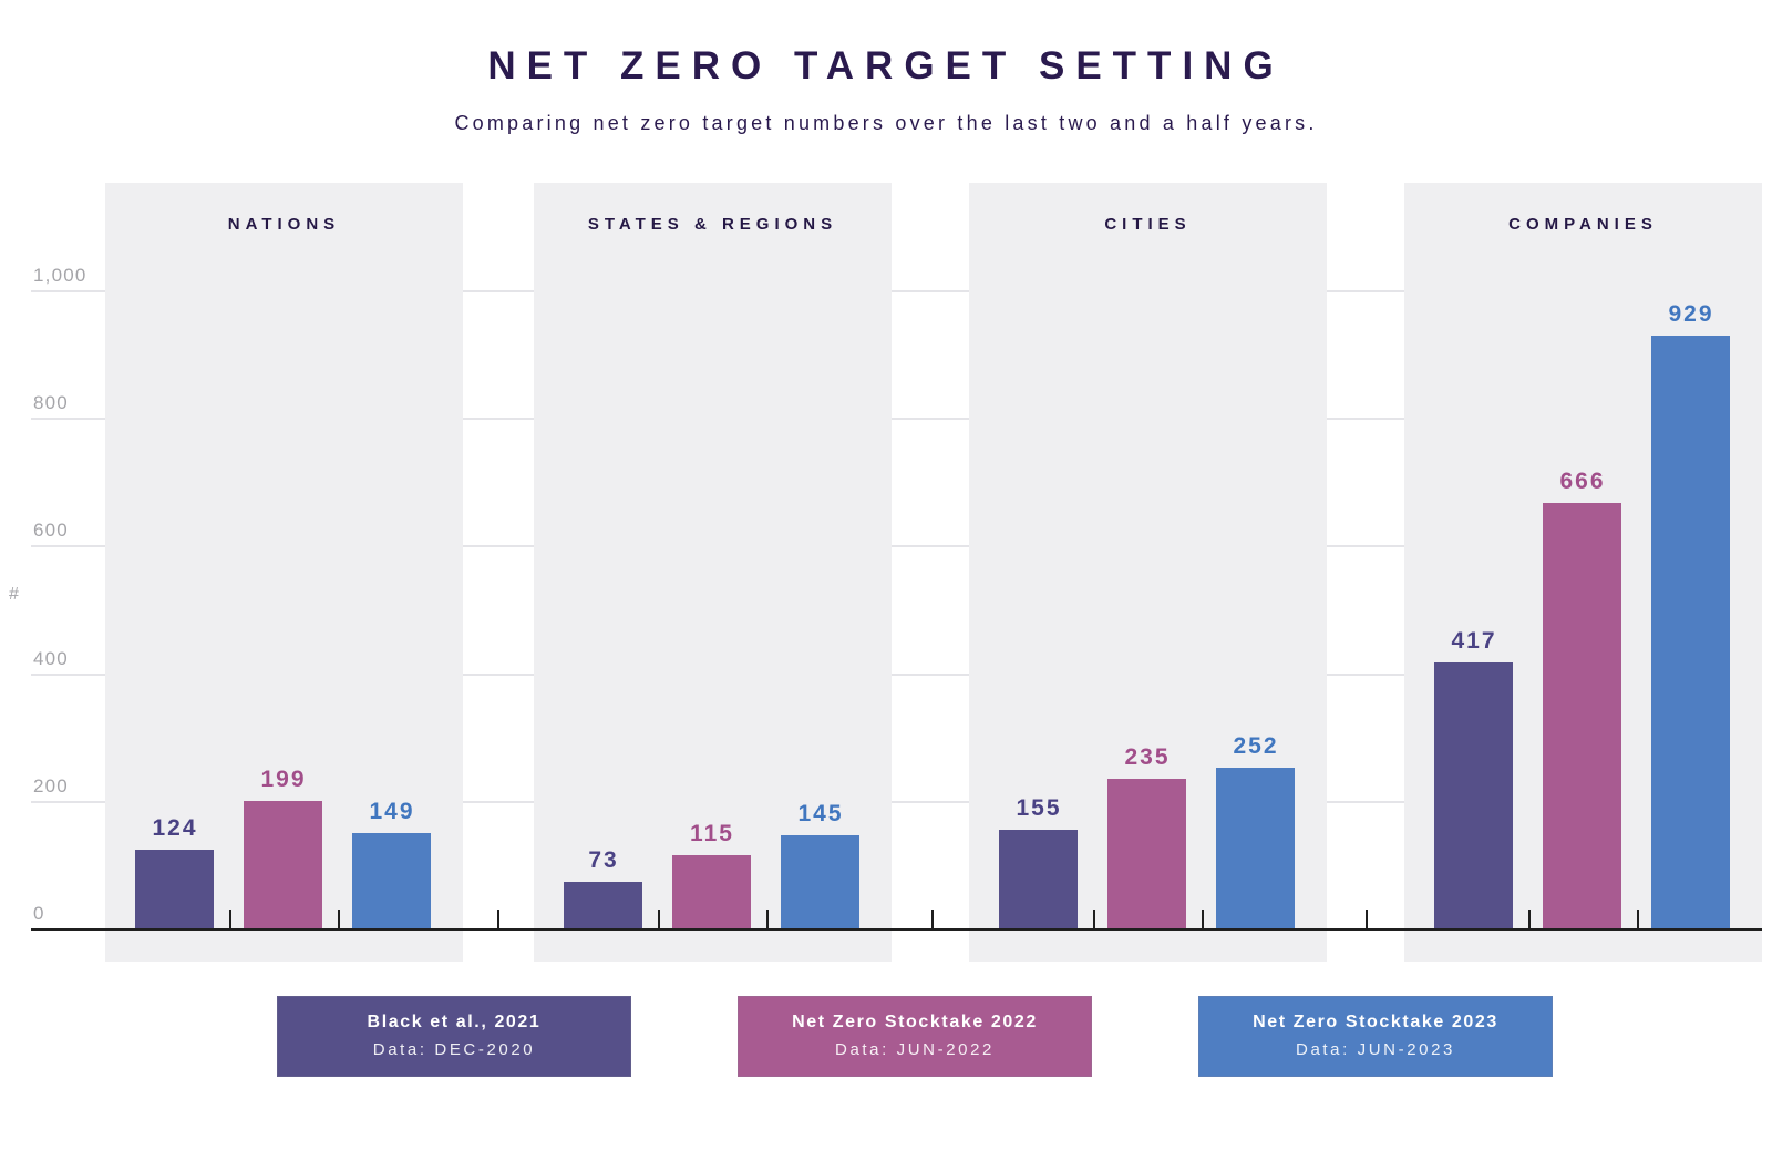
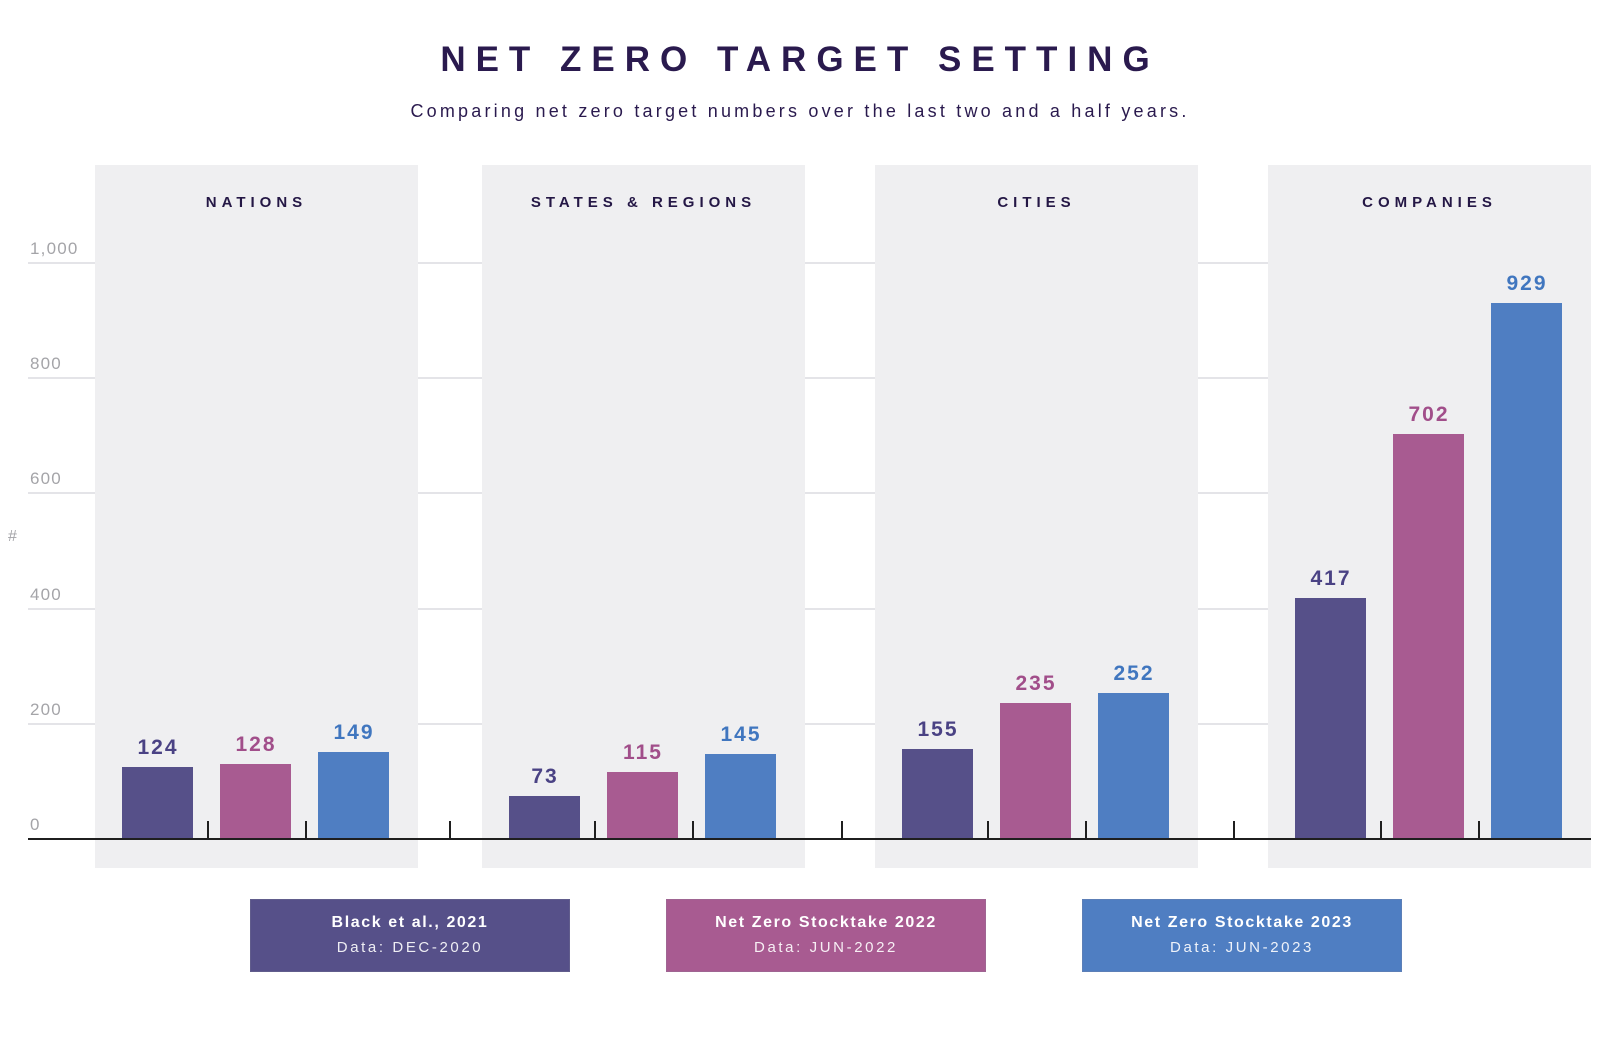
Net Zero Stocktake 2022/NATIONS: 199 -> 128
Net Zero Stocktake 2022/COMPANIES: 666 -> 702
